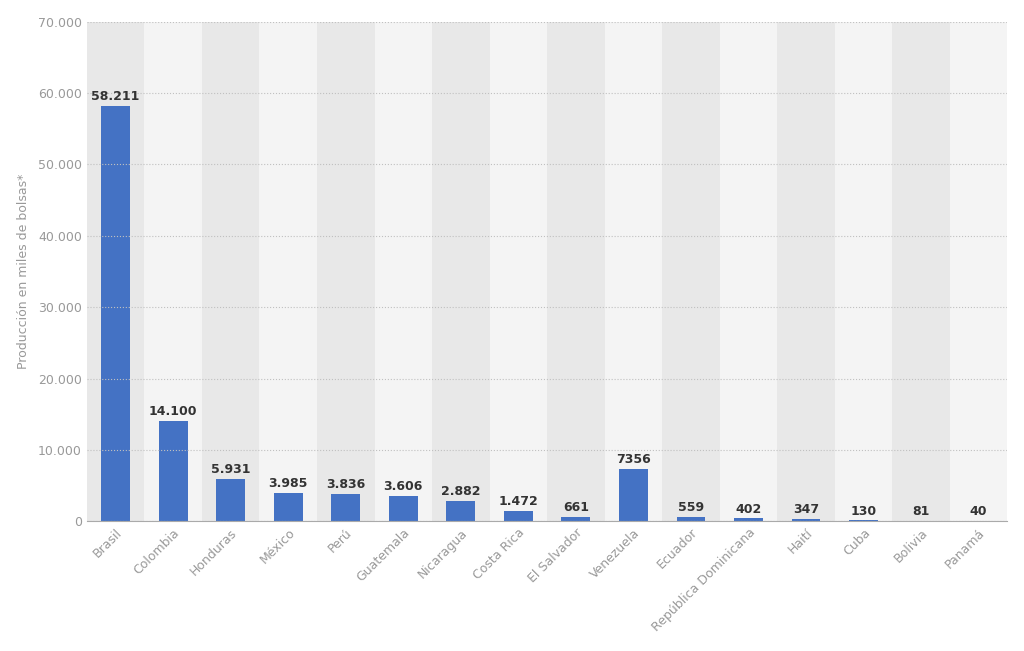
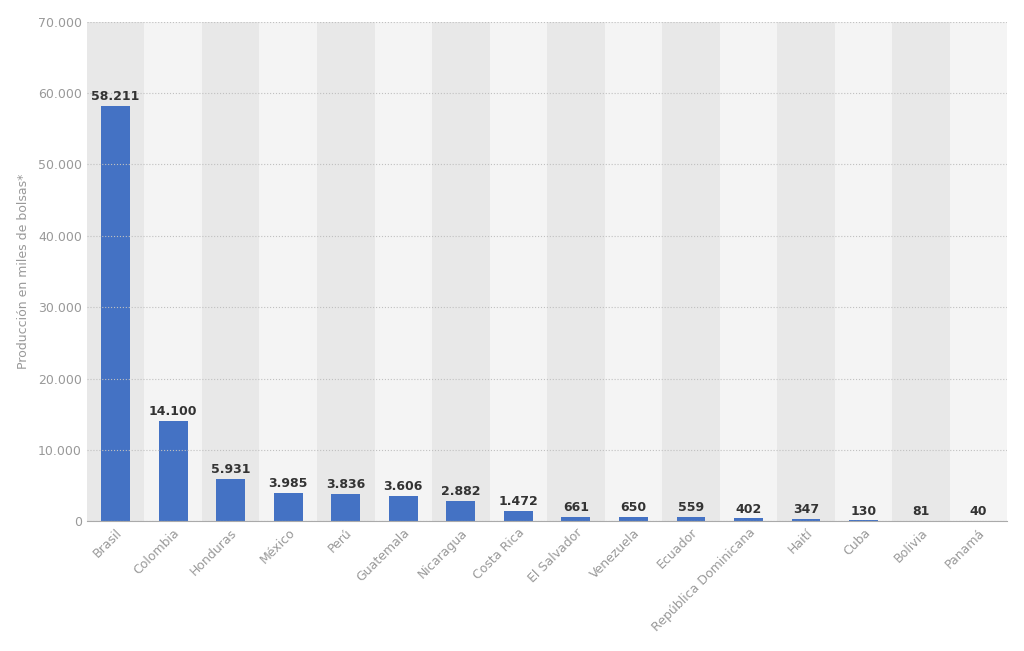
Venezuela: 7356 -> 650
